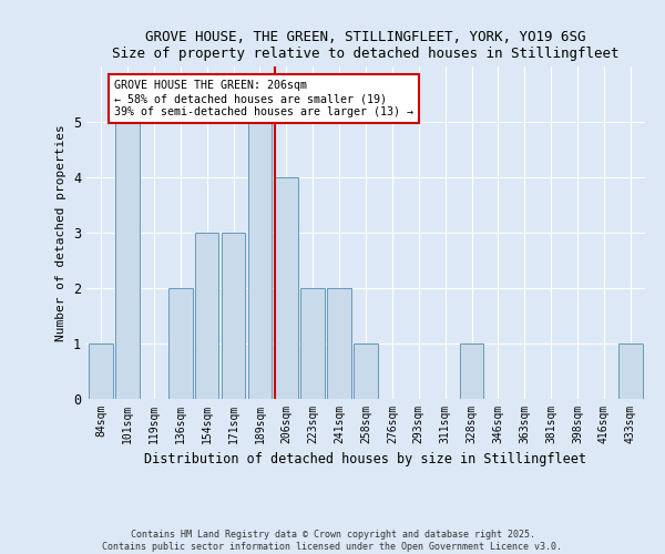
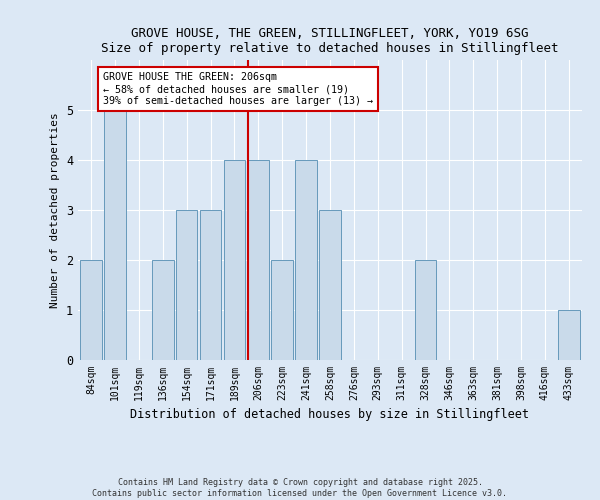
84sqm: 1 -> 2
189sqm: 5 -> 4
241sqm: 2 -> 4
258sqm: 1 -> 3
328sqm: 1 -> 2
